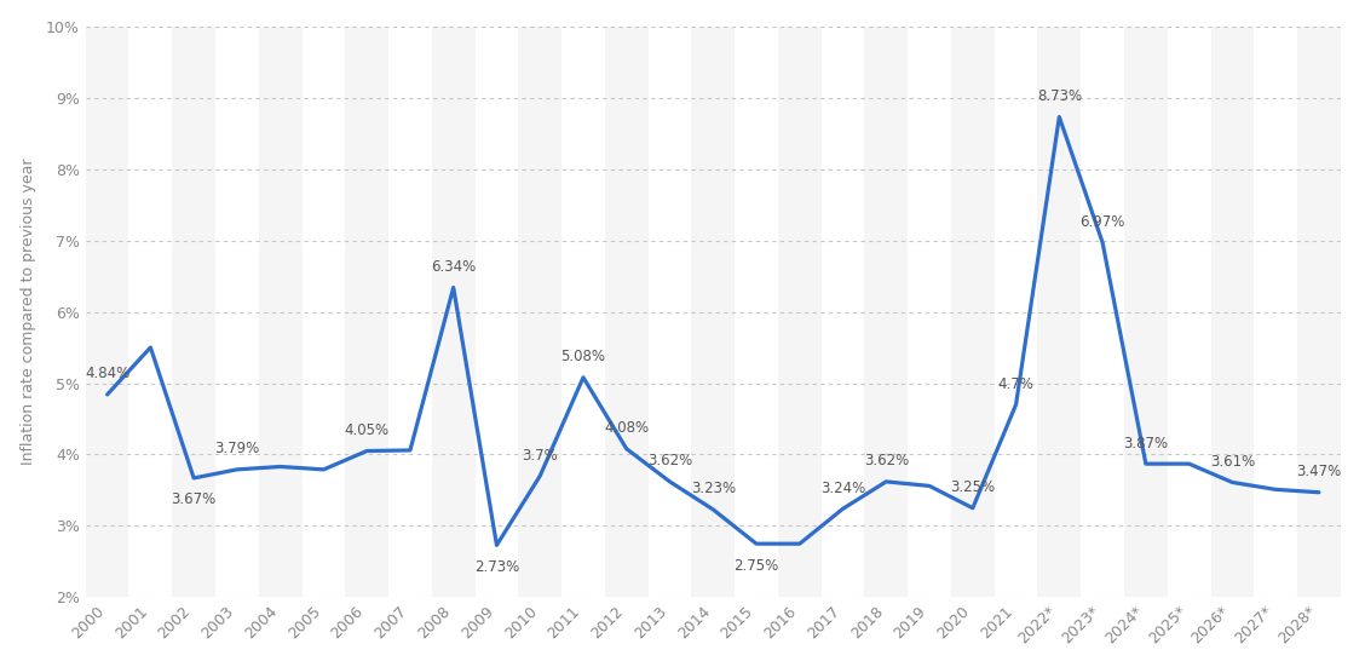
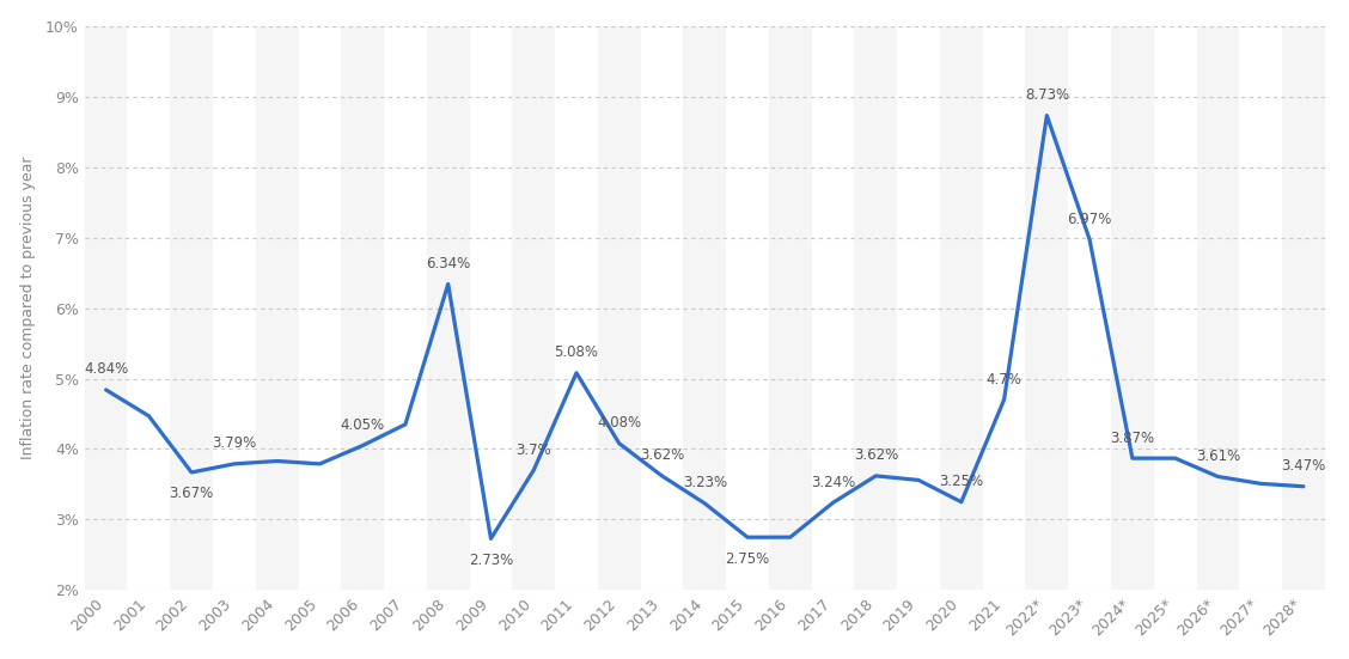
2001: 5.50% -> 4.47%
2007: 4.06% -> 4.35%
